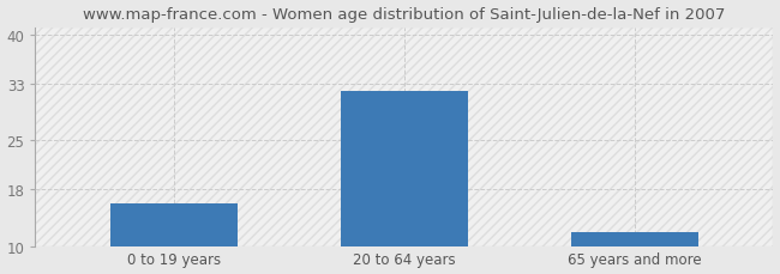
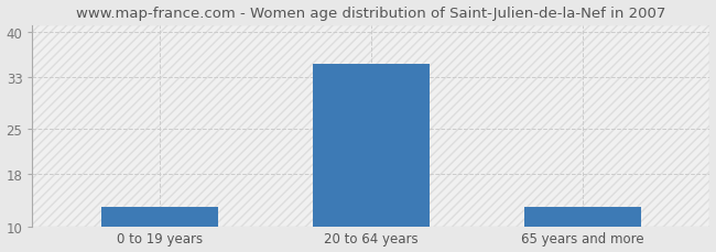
0 to 19 years: 16 -> 13
20 to 64 years: 32 -> 35
65 years and more: 12 -> 13
